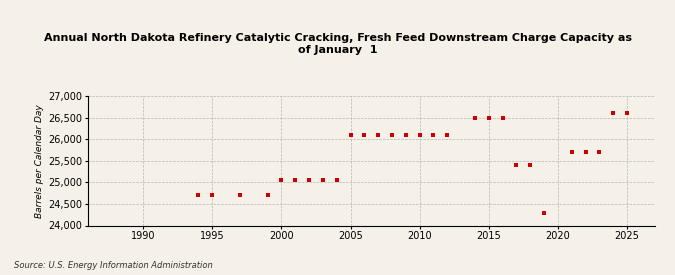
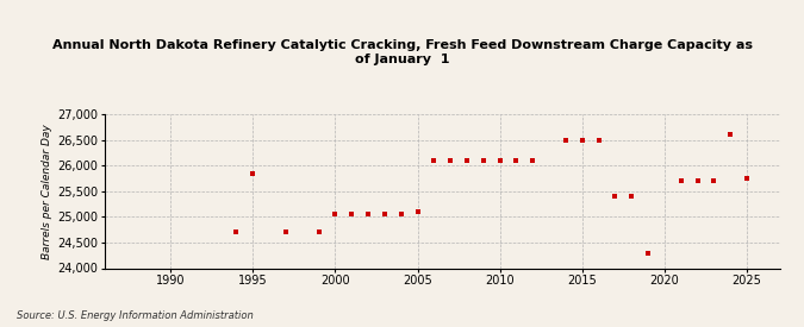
1995: 24,700 -> 25,850
2005: 26,100 -> 25,100
2025: 26,600 -> 25,750
